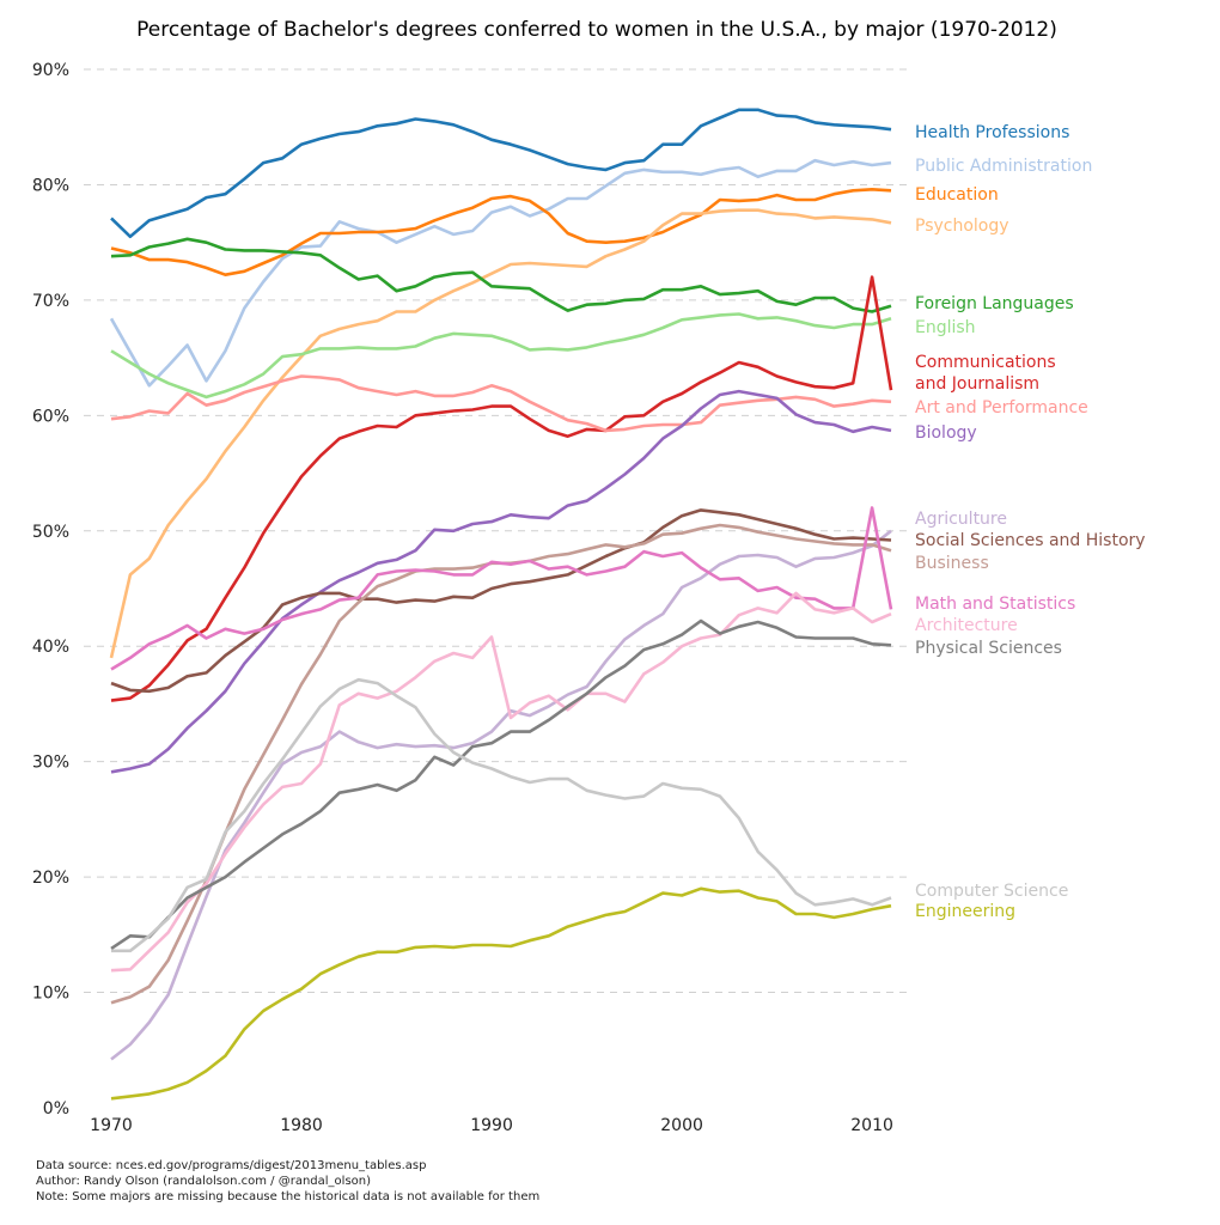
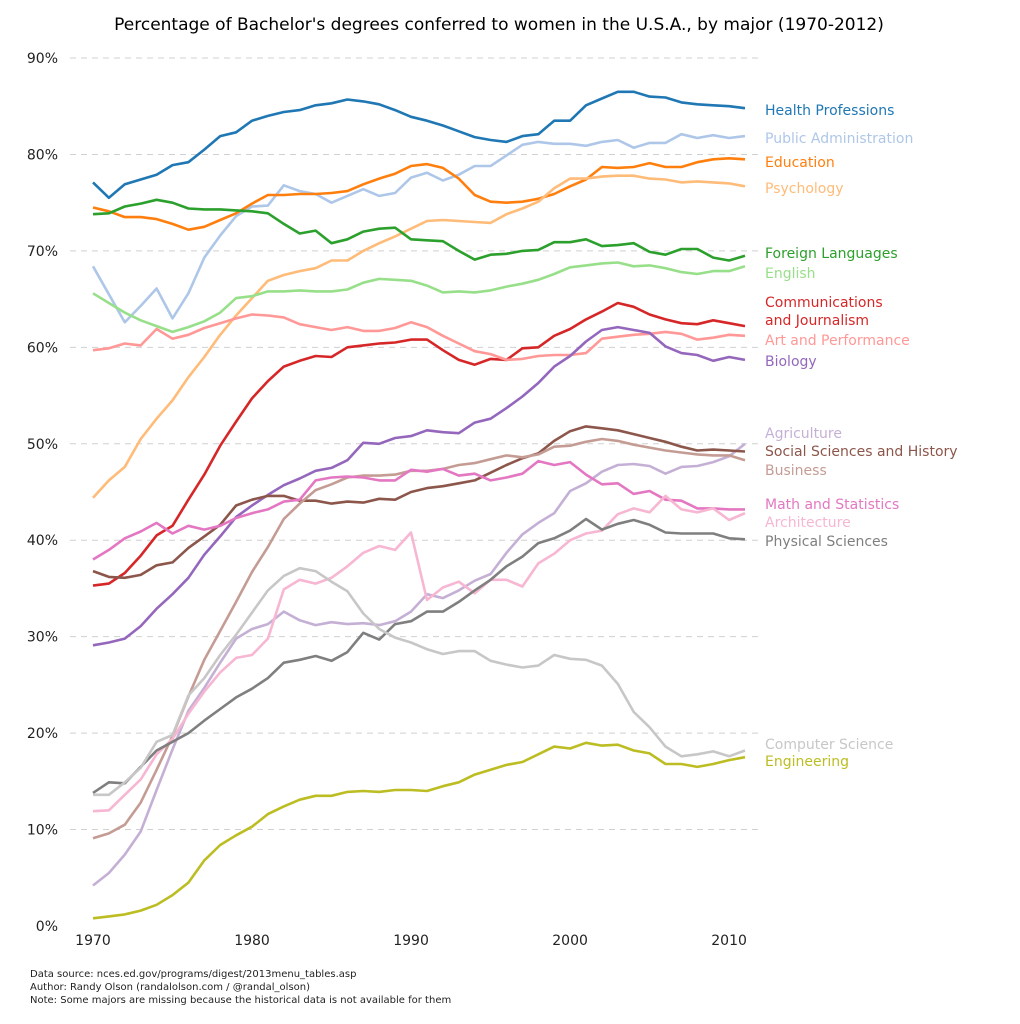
Psychology/1970: 39% -> 44%
Communications and Journalism/2010: 72% -> 62%
Math and Statistics/2010: 52% -> 43%
